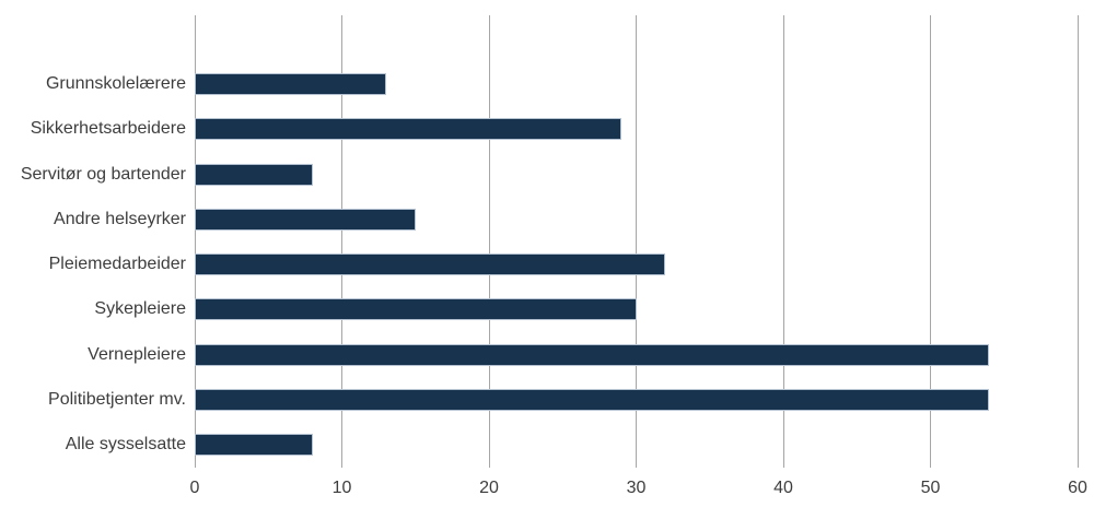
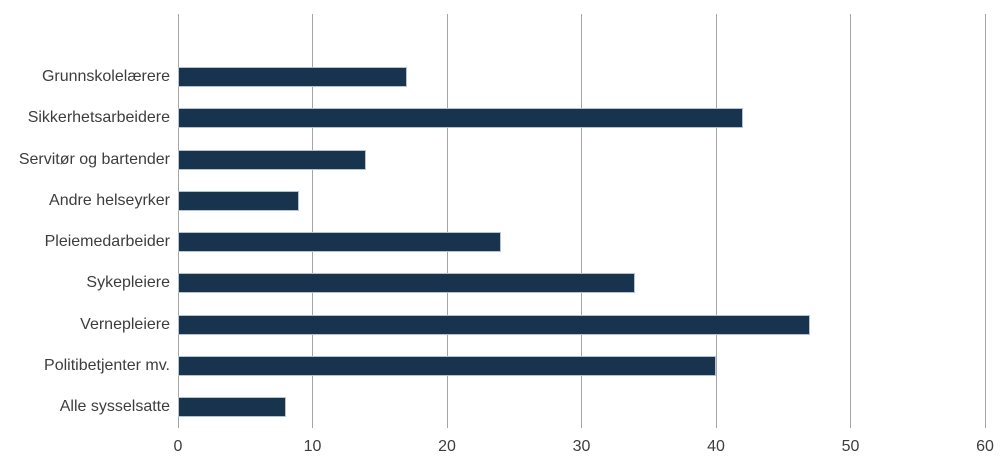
Grunnskolelærere: 13 -> 17
Sikkerhetsarbeidere: 29 -> 42
Servitør og bartender: 8 -> 14
Andre helseyrker: 15 -> 9
Pleiemedarbeider: 32 -> 24
Sykepleiere: 30 -> 34
Vernepleiere: 54 -> 47
Politibetjenter mv.: 54 -> 40
